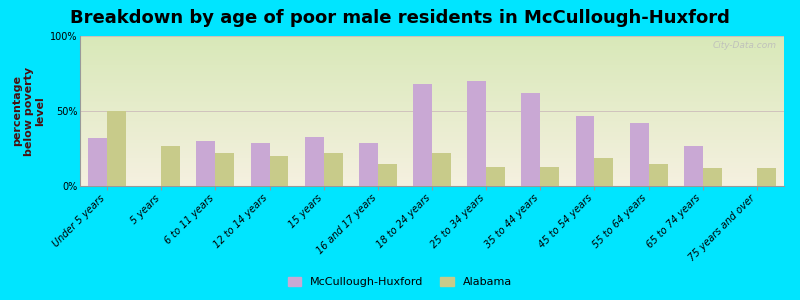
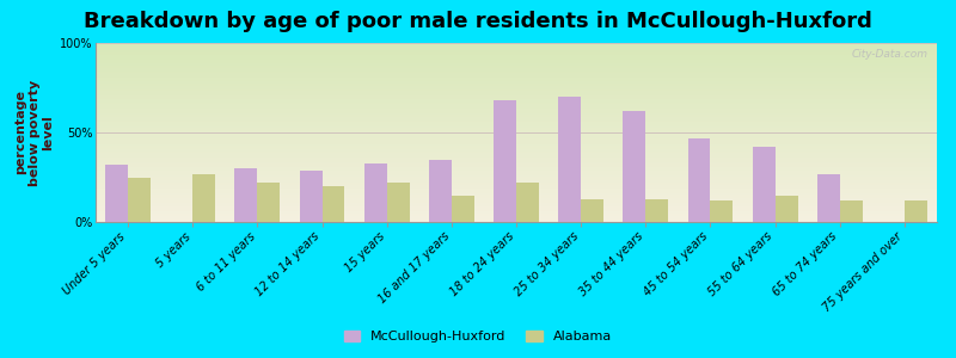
Alabama/Under 5 years: 50% -> 25%
McCullough-Huxford/16 and 17 years: 29% -> 35%
Alabama/45 to 54 years: 19% -> 12%
